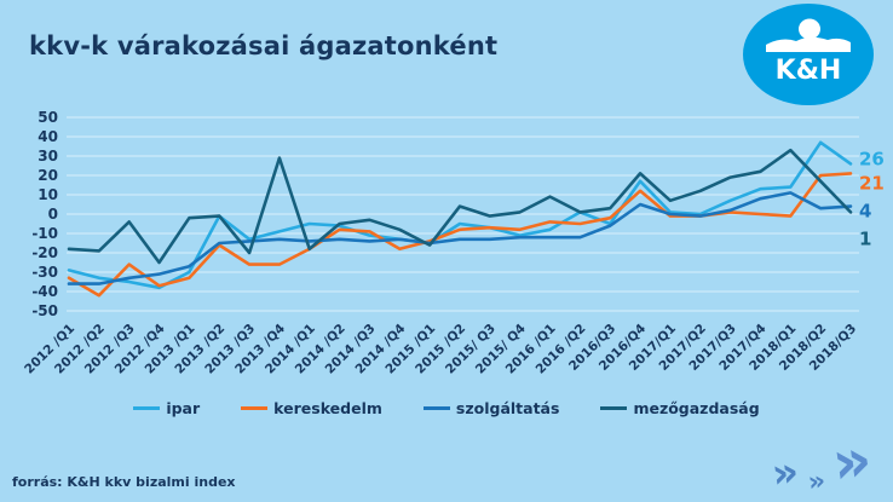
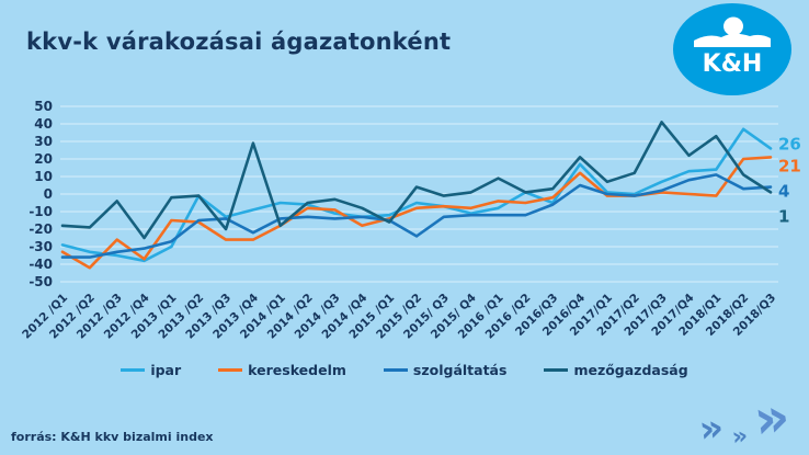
kereskedelm/2013 /Q1: -33 -> -15
szolgáltatás/2013 /Q4: -13 -> -22
ipar/2015 /Q1: -15 -> -12
szolgáltatás/2015 /Q2: -13 -> -24
mezőgazdaság/2017/Q3: 19 -> 41
mezőgazdaság/2018/Q2: 17 -> 11
